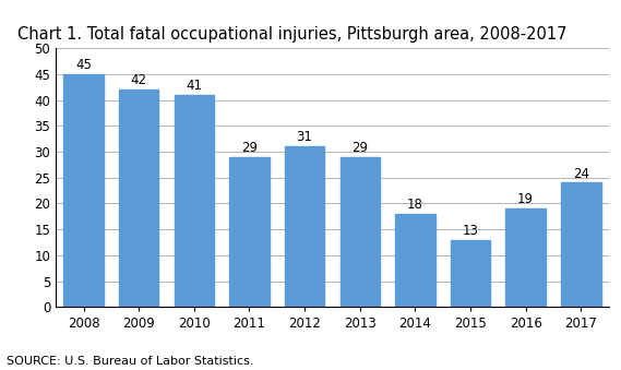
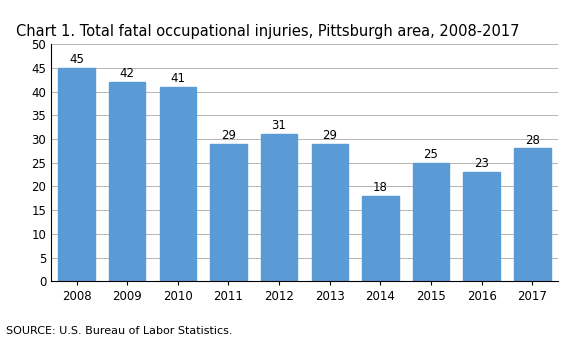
2015: 13 -> 25
2016: 19 -> 23
2017: 24 -> 28
